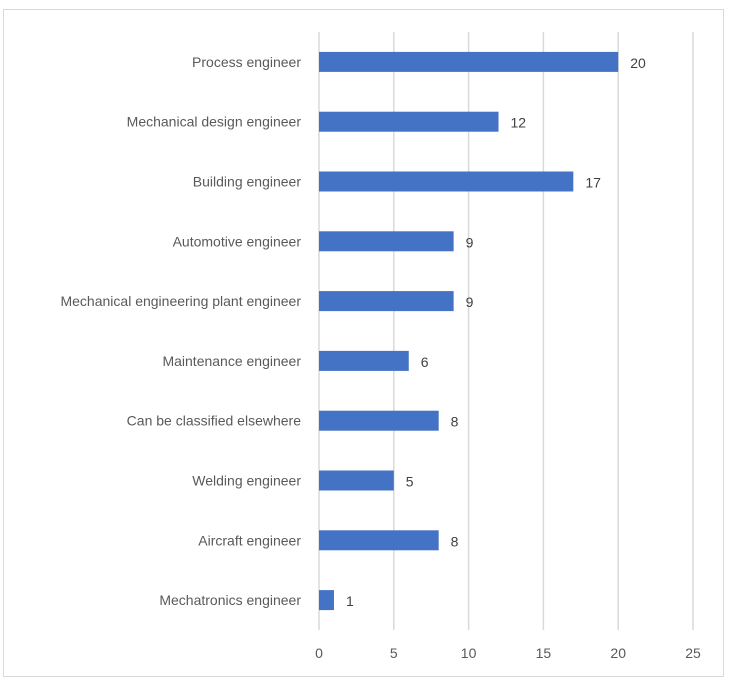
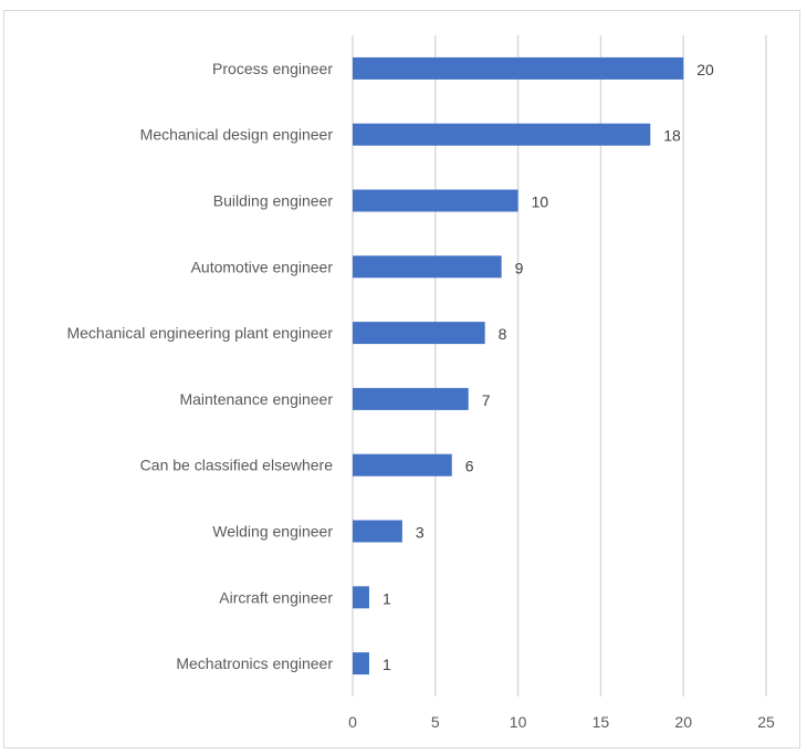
Mechanical design engineer: 12 -> 18
Building engineer: 17 -> 10
Mechanical engineering plant engineer: 9 -> 8
Maintenance engineer: 6 -> 7
Can be classified elsewhere: 8 -> 6
Welding engineer: 5 -> 3
Aircraft engineer: 8 -> 1
